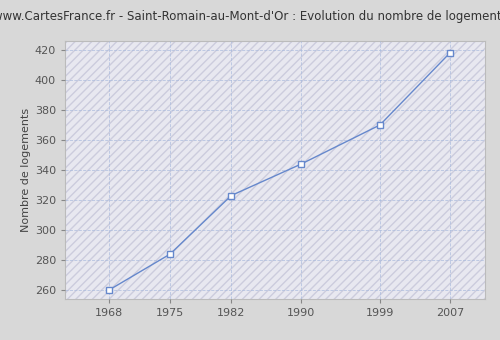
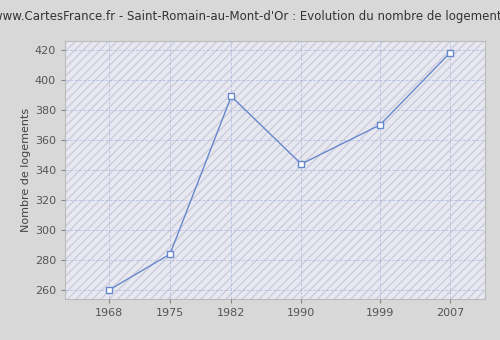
1982: 323 -> 389
